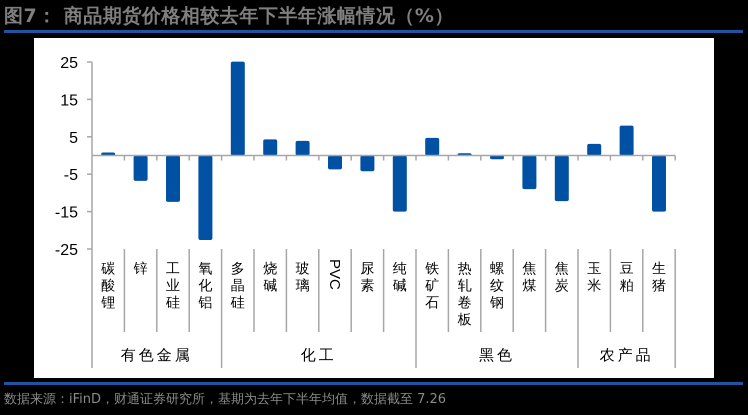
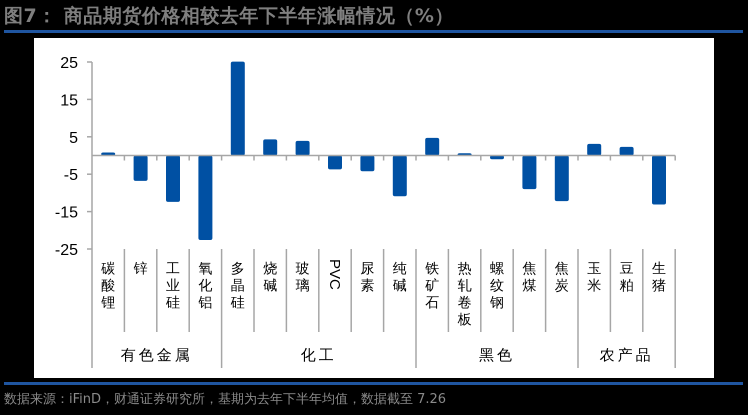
纯碱: -15 -> -11
豆粕: 8 -> 2
生猪: -15 -> -13
